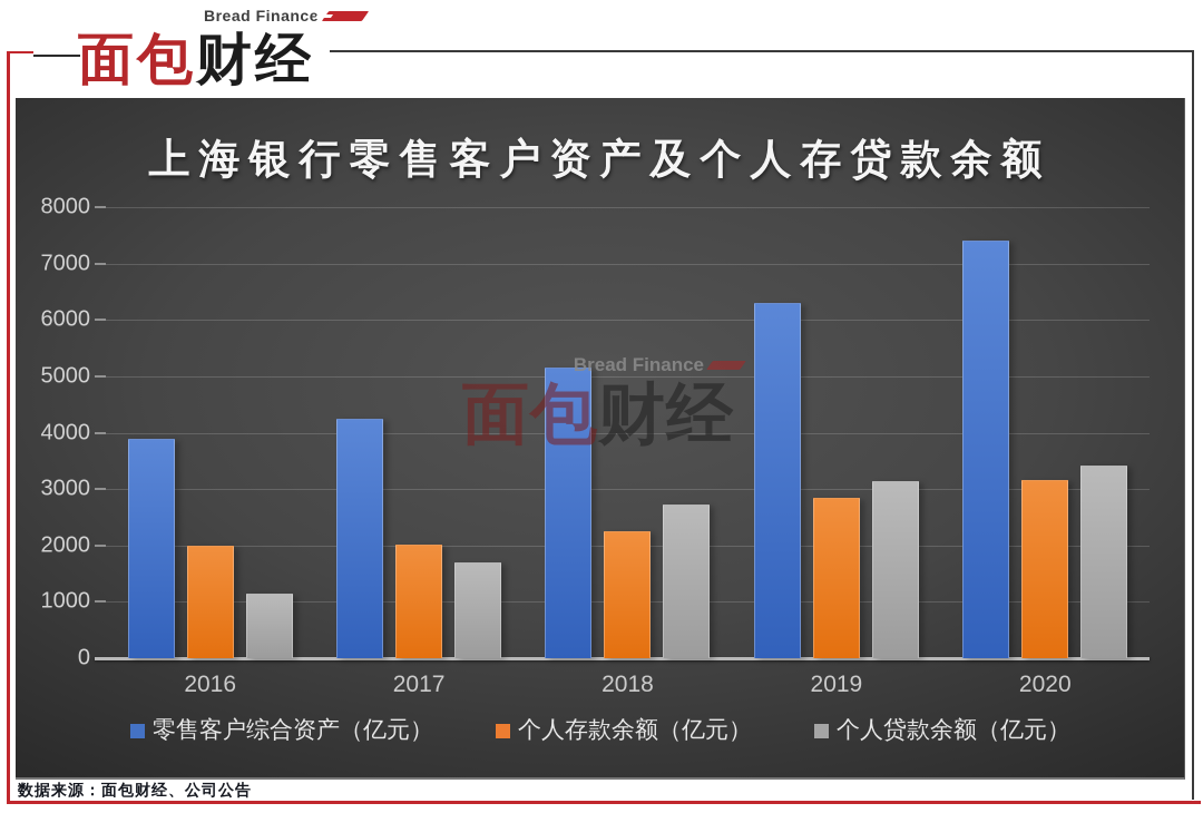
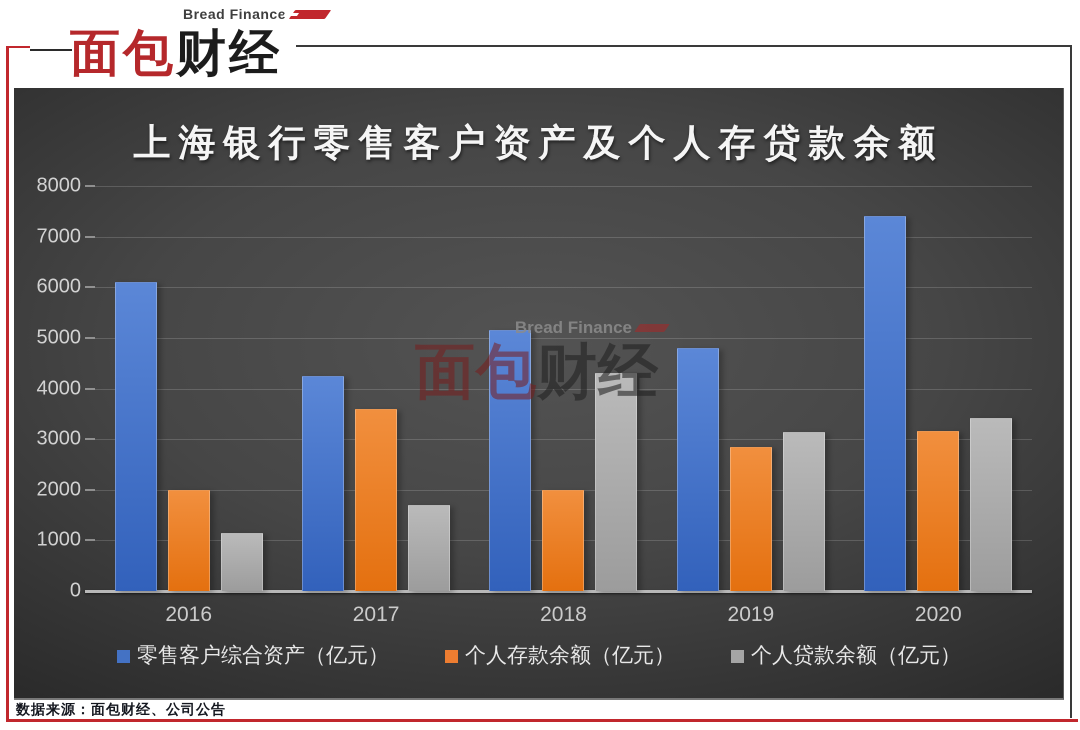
零售客户综合资产（亿元）/2016: 3900 -> 6100
个人存款余额（亿元）/2017: 2000 -> 3600
个人存款余额（亿元）/2018: 2200 -> 2000
个人贷款余额（亿元）/2018: 2700 -> 4300
零售客户综合资产（亿元）/2019: 6300 -> 4800
